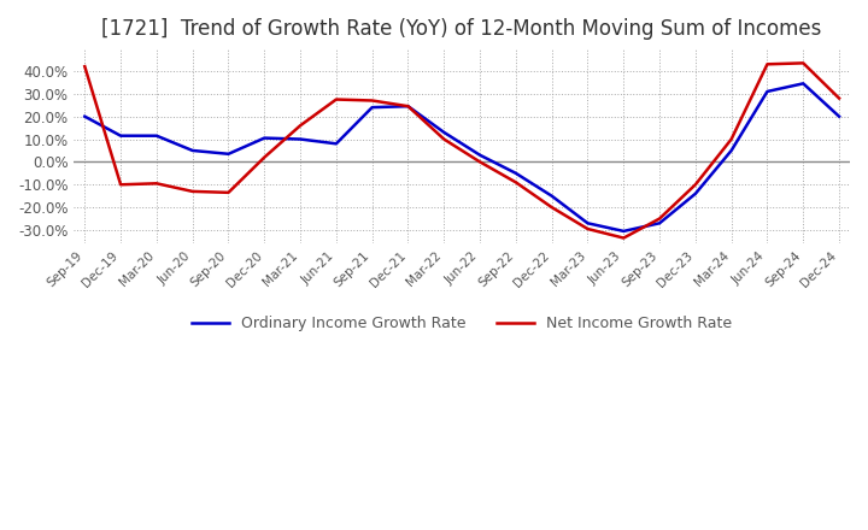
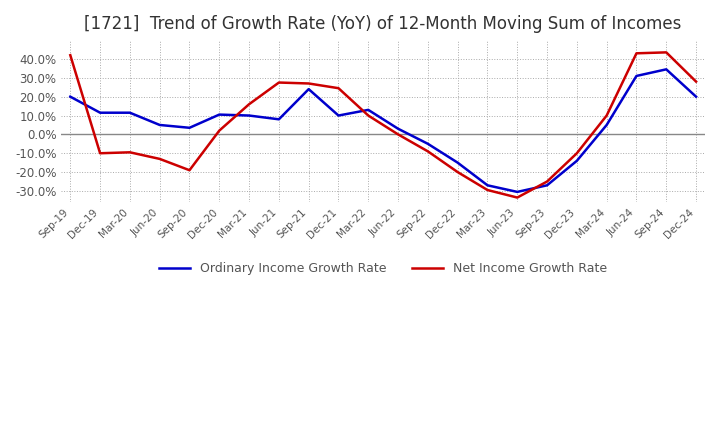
Net Income Growth Rate/Sep-20: -14% -> -19%
Ordinary Income Growth Rate/Dec-21: 24% -> 10%
